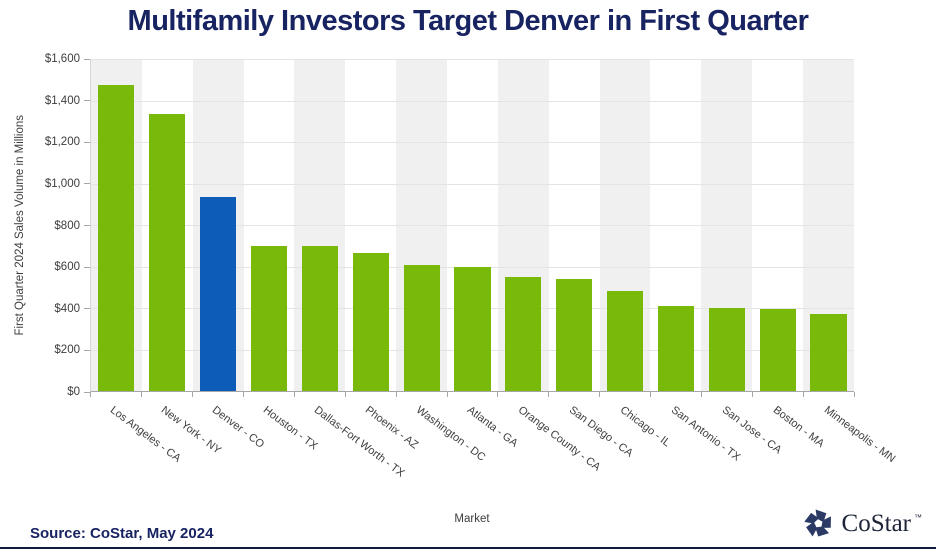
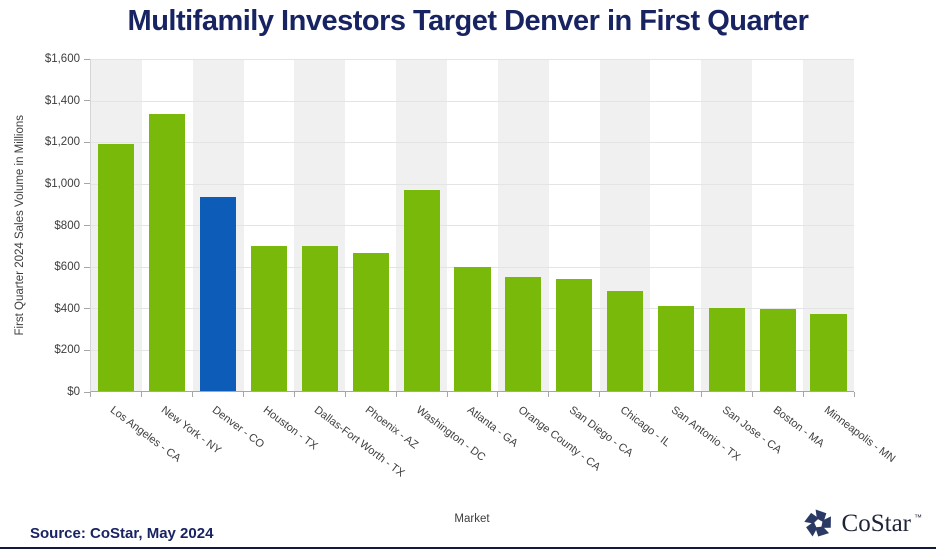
Los Angeles - CA: $1480 -> $1190
Washington - DC: $600 -> $970
